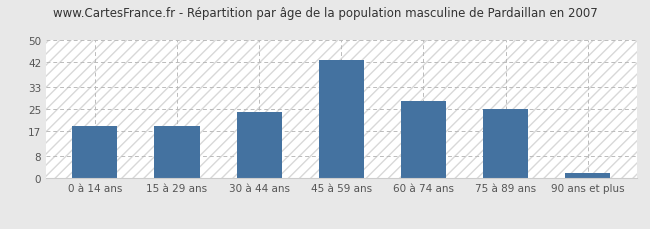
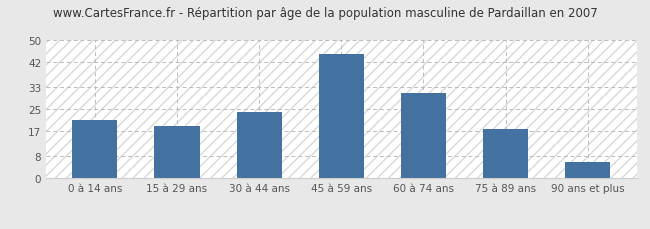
0 à 14 ans: 19 -> 21
45 à 59 ans: 43 -> 45
60 à 74 ans: 28 -> 31
75 à 89 ans: 25 -> 18
90 ans et plus: 2 -> 6
